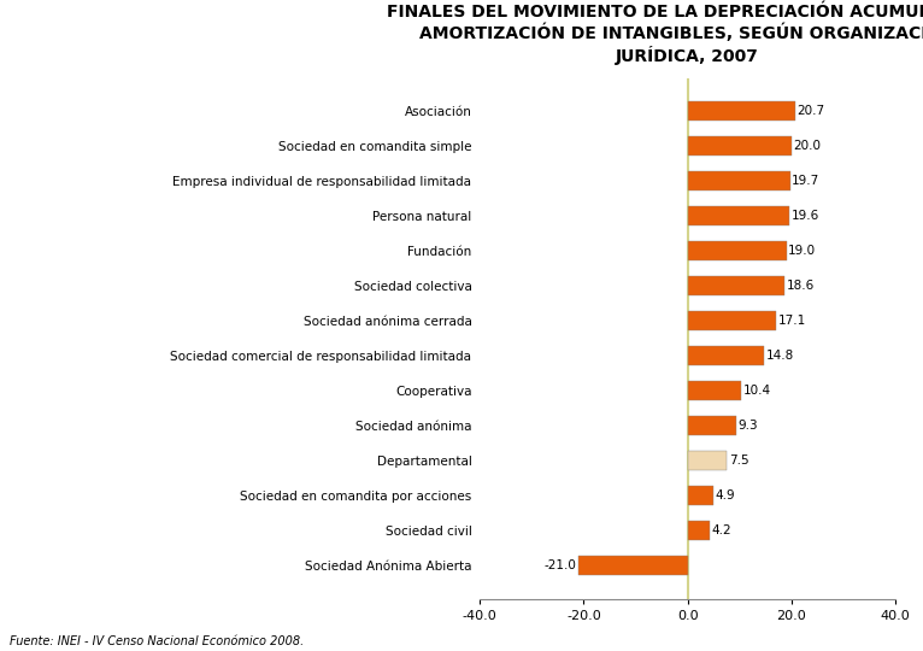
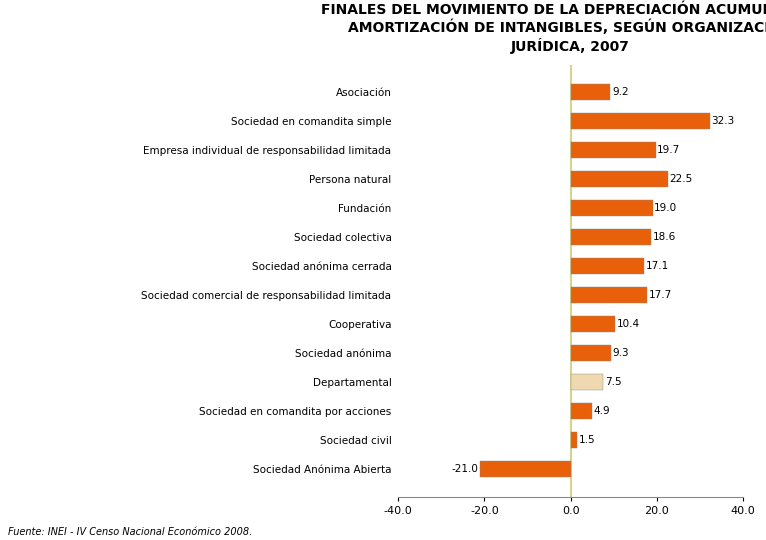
Asociación: 20.7 -> 9.2
Sociedad en comandita simple: 20.0 -> 32.3
Persona natural: 19.6 -> 22.5
Sociedad comercial de responsabilidad limitada: 14.8 -> 17.7
Sociedad civil: 4.2 -> 1.5
